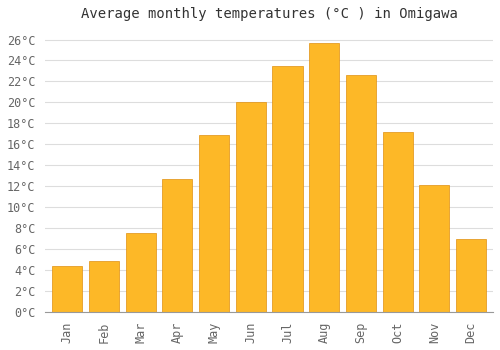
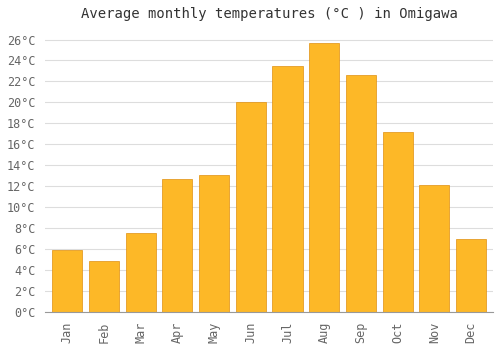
Jan: 4.4°C -> 5.9°C
May: 16.9°C -> 13.1°C
